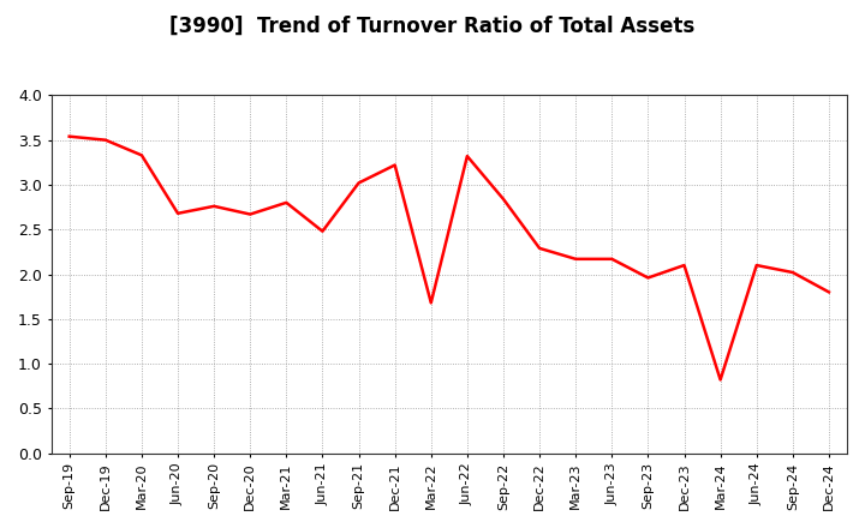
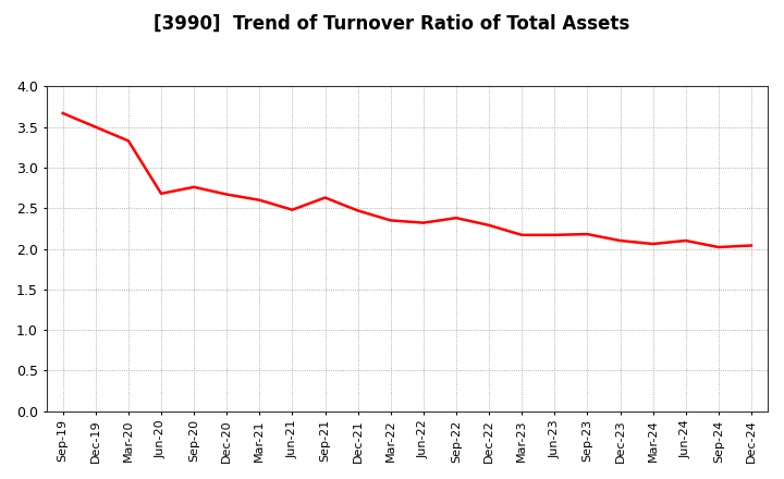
Sep-19: 3.54 -> 3.67
Mar-21: 2.80 -> 2.60
Sep-21: 3.02 -> 2.63
Dec-21: 3.22 -> 2.47
Mar-22: 1.68 -> 2.35
Jun-22: 3.32 -> 2.32
Sep-22: 2.84 -> 2.38
Sep-23: 1.96 -> 2.18
Mar-24: 0.82 -> 2.06
Dec-24: 1.80 -> 2.04
